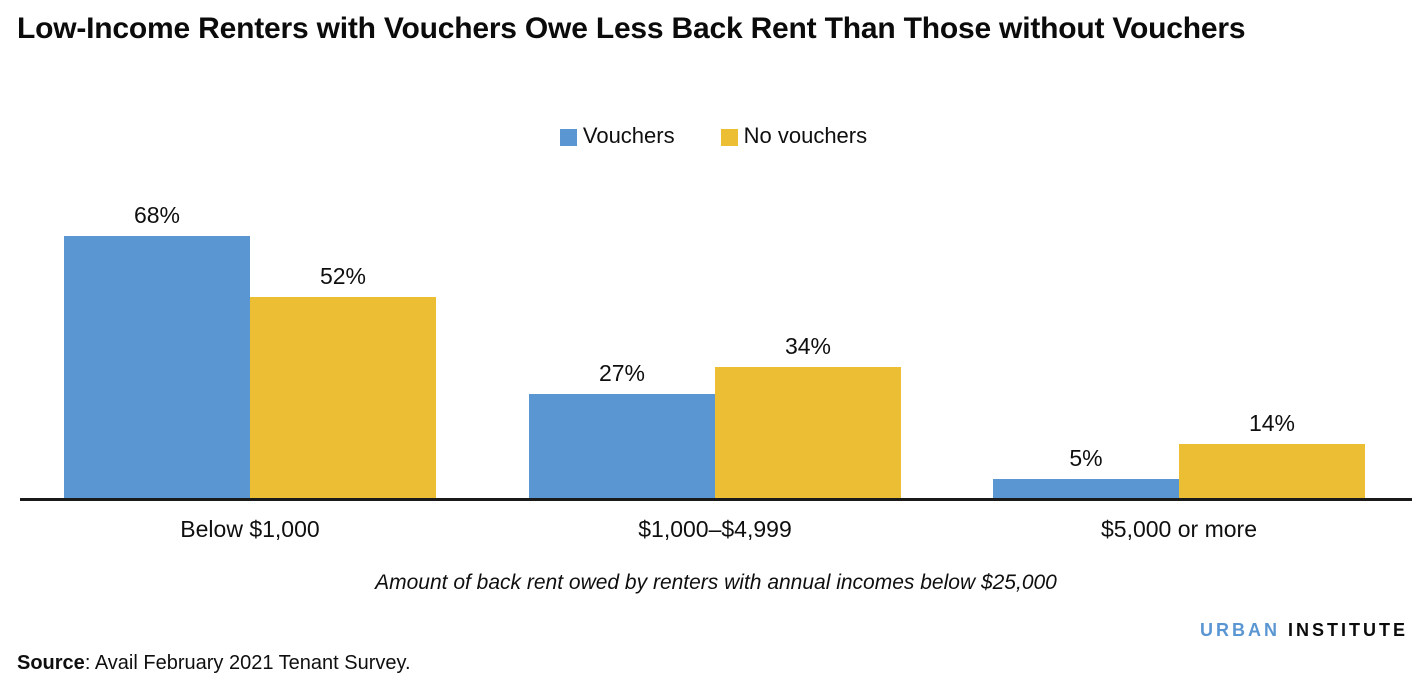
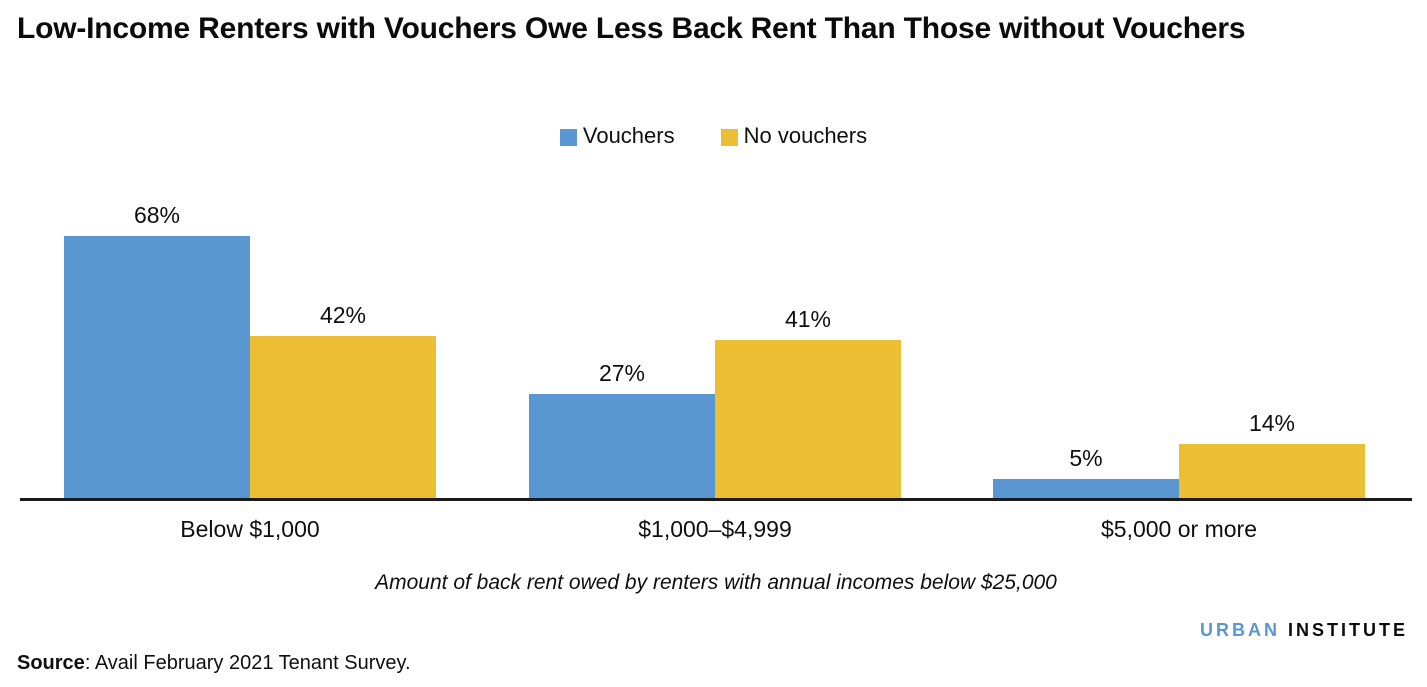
No vouchers/Below $1,000: 52% -> 42%
No vouchers/$1,000–$4,999: 34% -> 41%
